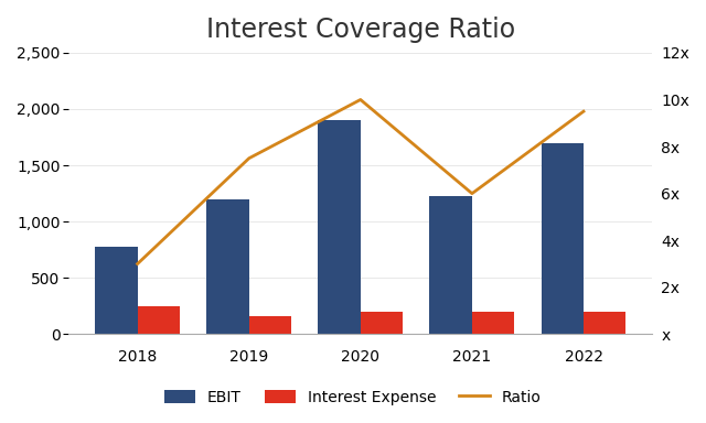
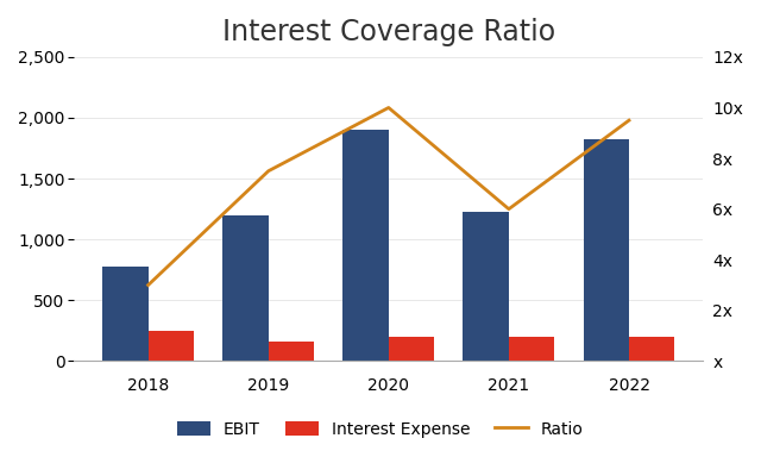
EBIT/2022: 1,700 -> 1,820
